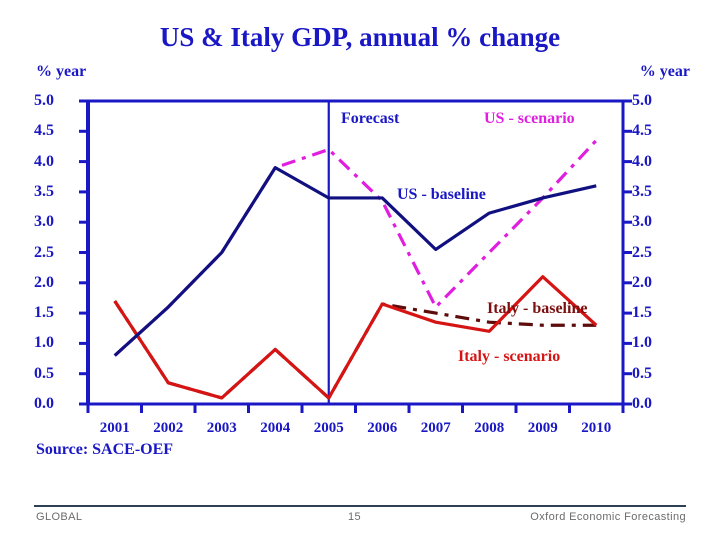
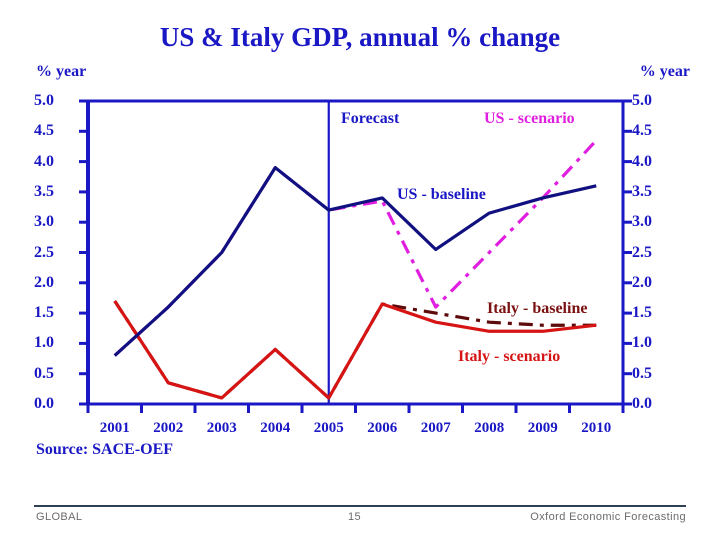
US - baseline/2005: 3.4 -> 3.2
US - scenario/2005: 4.2 -> 3.2
Italy - scenario/2009: 2.1 -> 1.2
